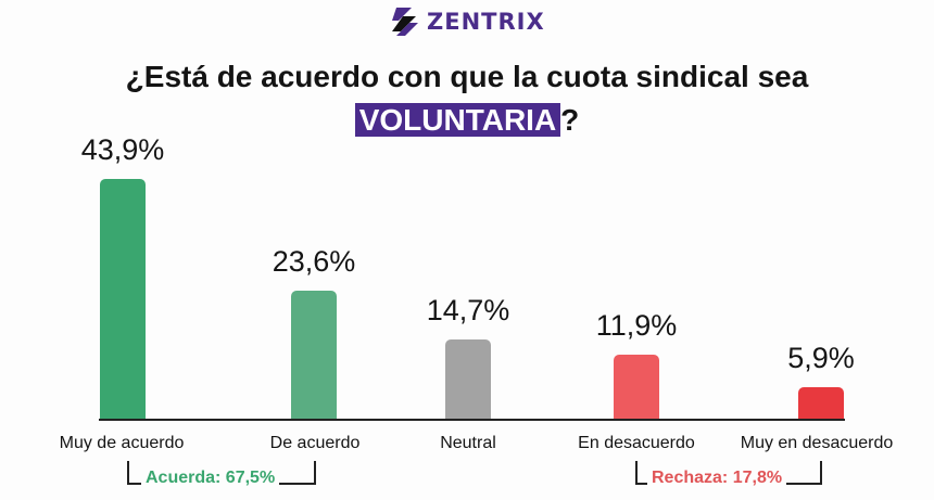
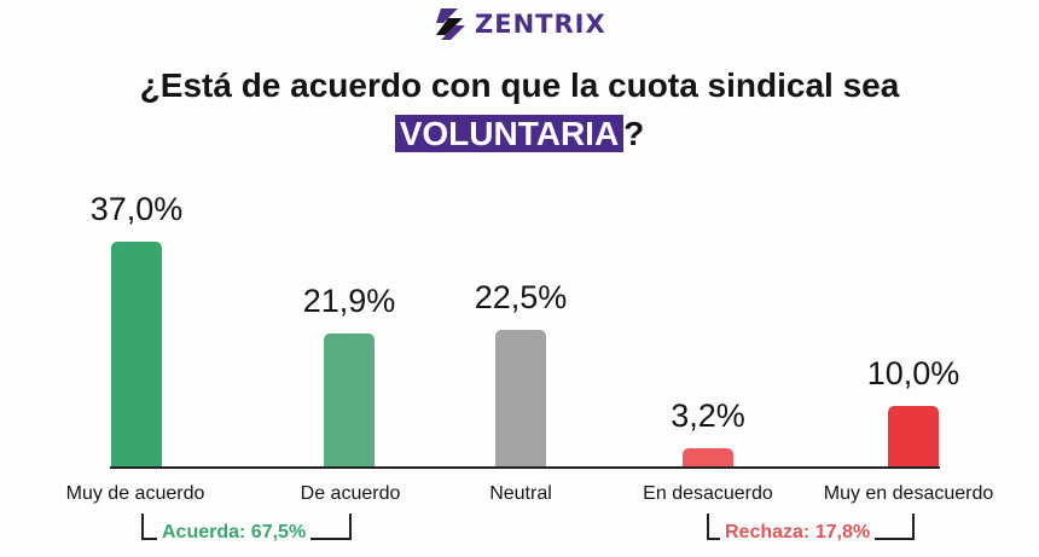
Muy de acuerdo: 43,9% -> 37,0%
De acuerdo: 23,6% -> 21,9%
Neutral: 14,7% -> 22,5%
En desacuerdo: 11,9% -> 3,2%
Muy en desacuerdo: 5,9% -> 10,0%
